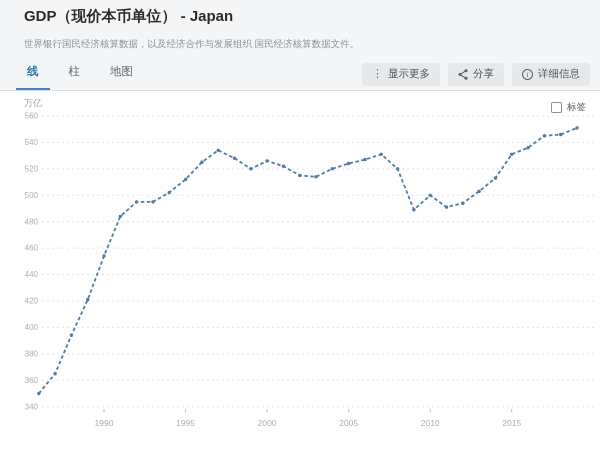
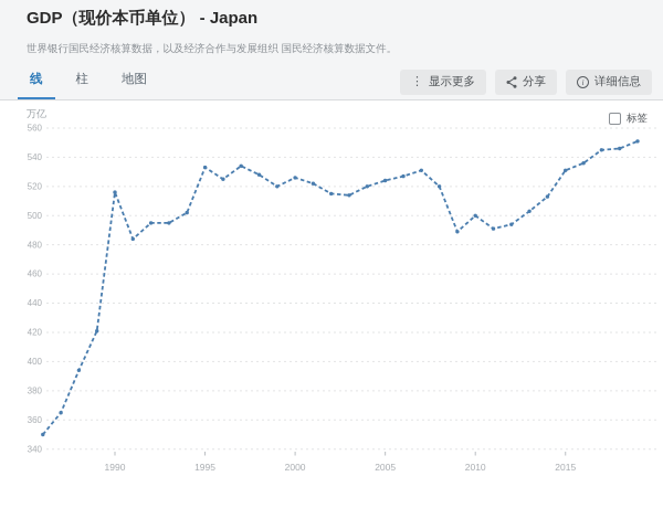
1990: 454 -> 516
1995: 512 -> 533
